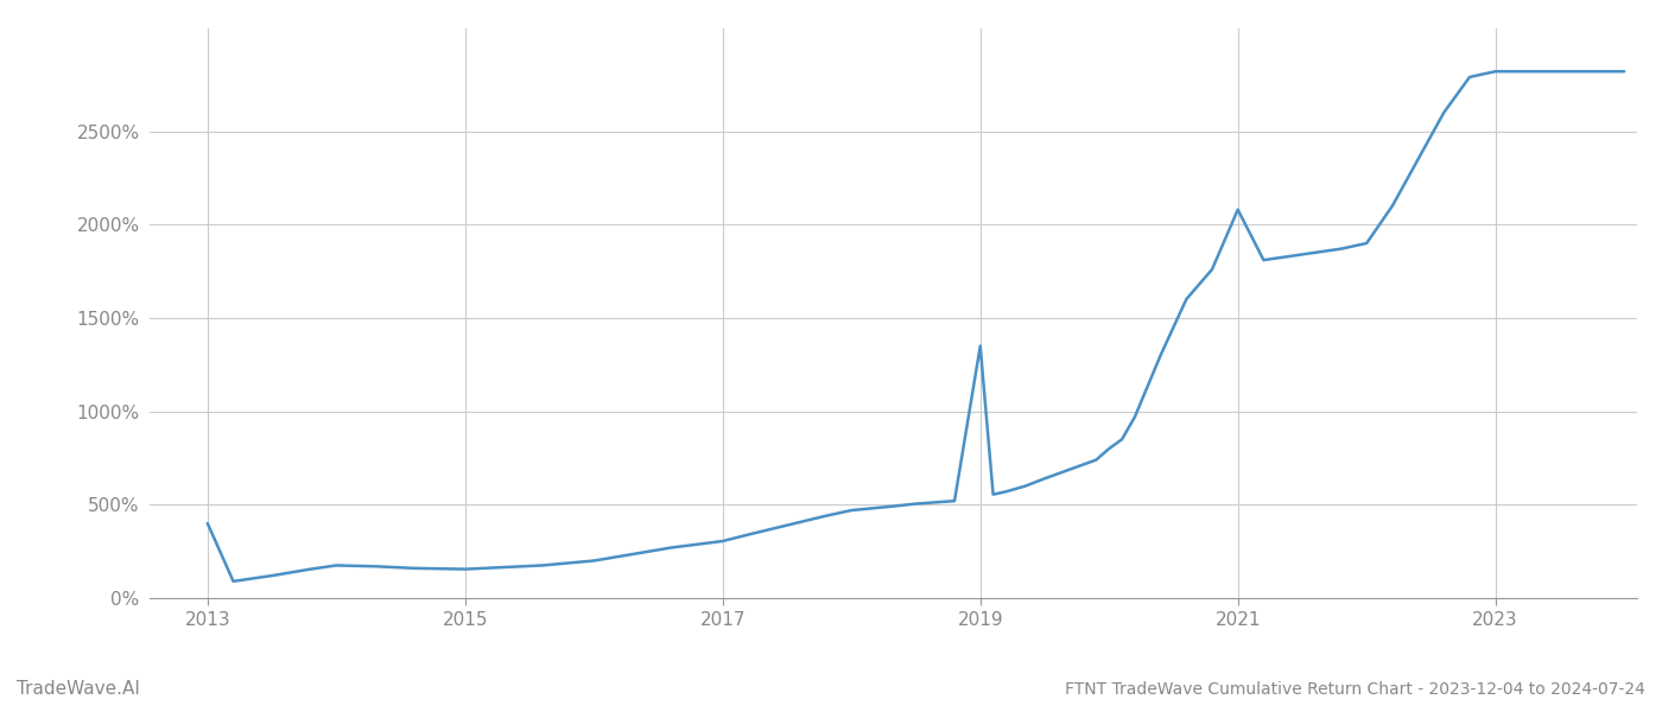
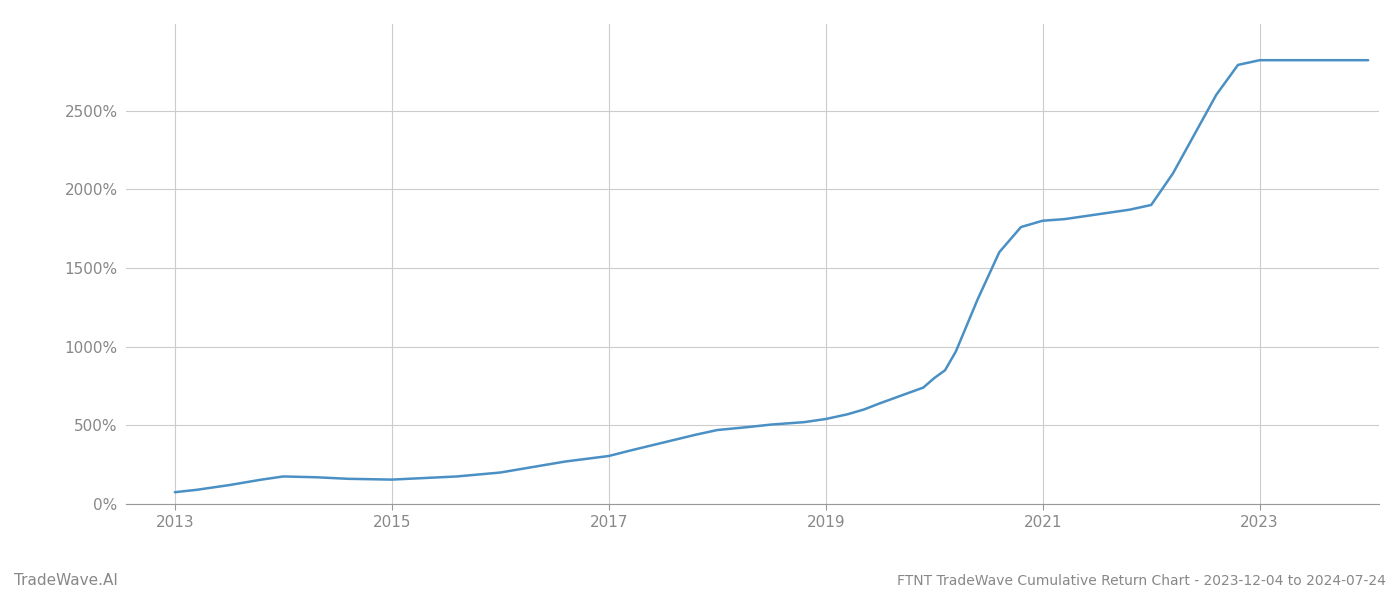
2013: 400% -> 80%
2019: 1350% -> 540%
2021: 2080% -> 1800%
